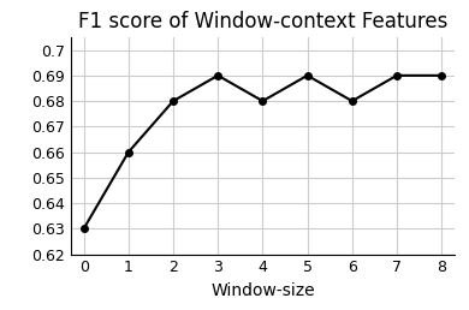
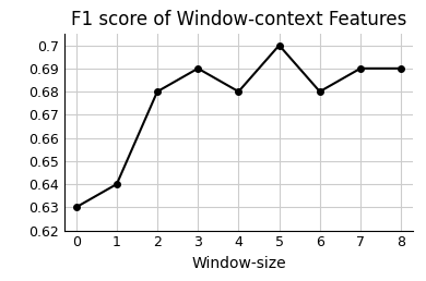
1: 0.66 -> 0.64
5: 0.69 -> 0.70
